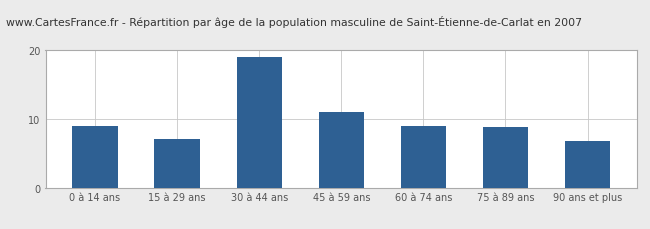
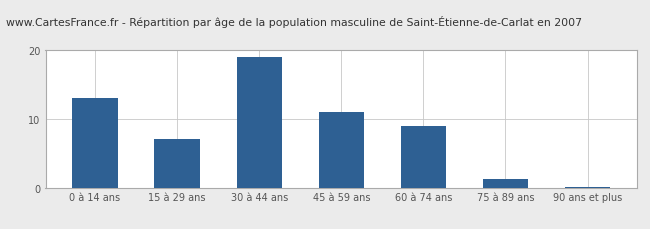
0 à 14 ans: 9.0 -> 13.0
75 à 89 ans: 8.8 -> 1.2
90 ans et plus: 6.8 -> 0.1
